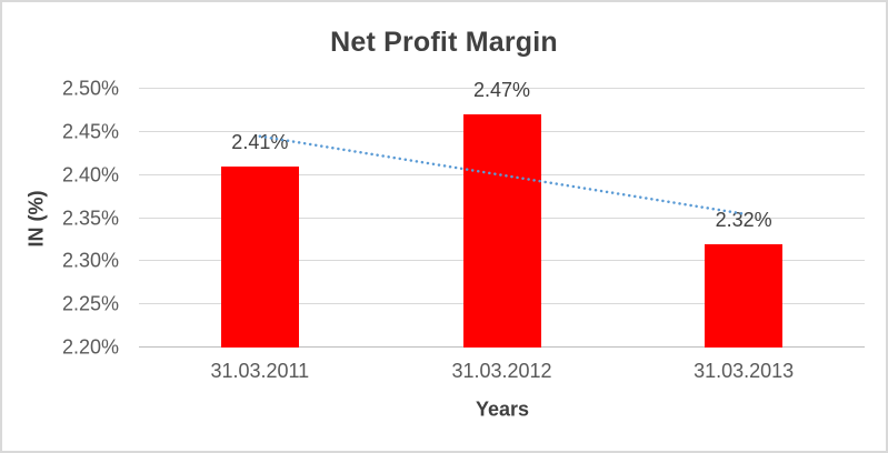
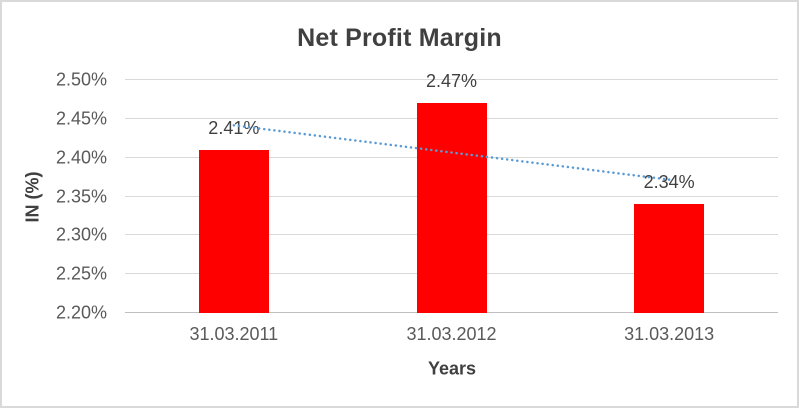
31.03.2013: 2.32% -> 2.34%
